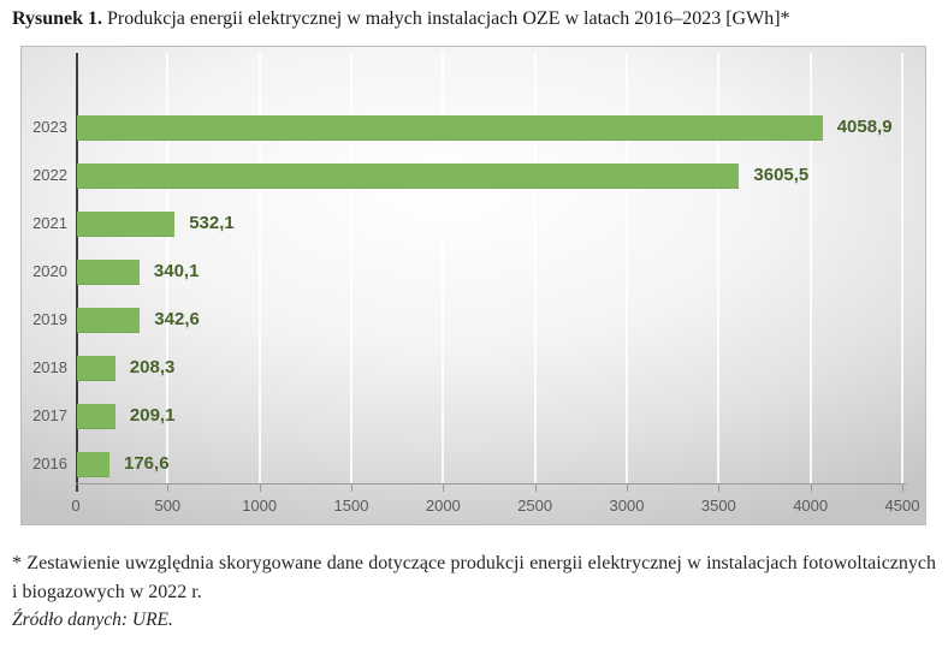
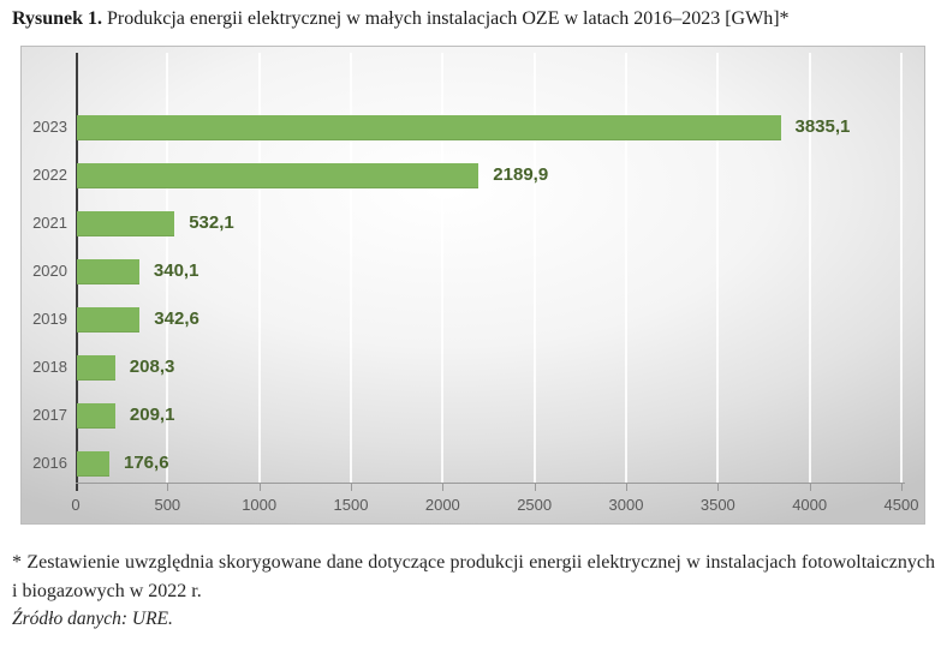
2023: 4058,9 -> 3835,1
2022: 3605,5 -> 2189,9
